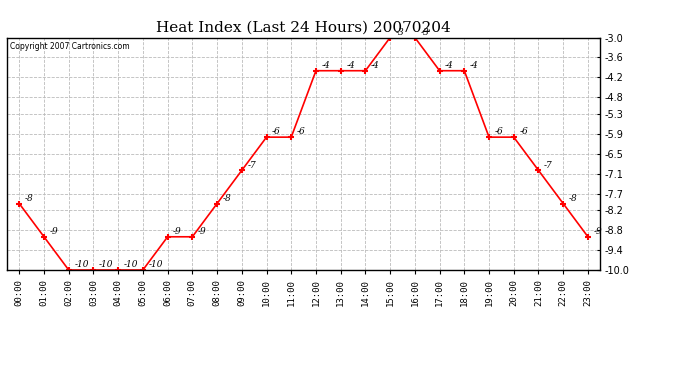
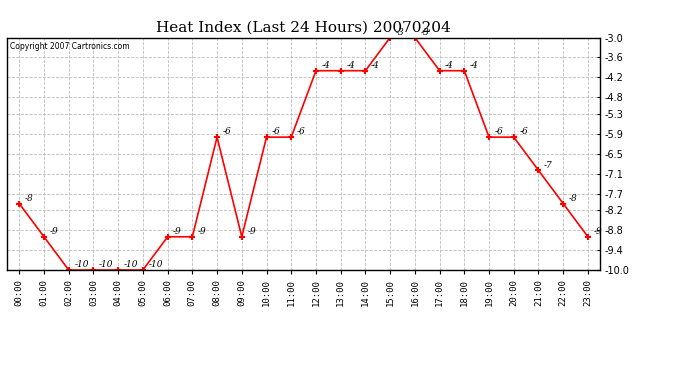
08:00: -8 -> -6
09:00: -7 -> -9
